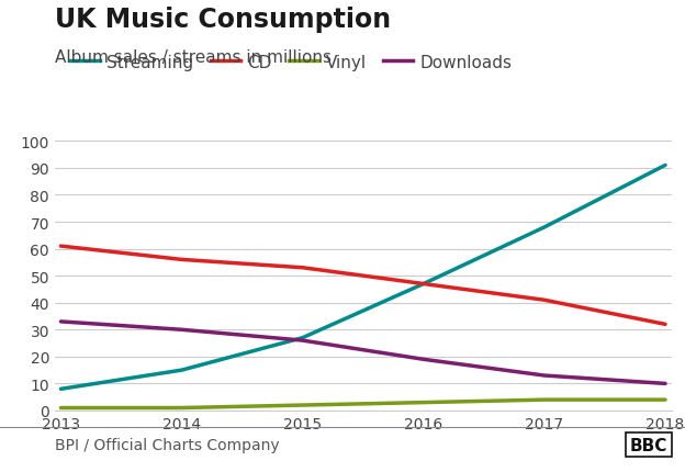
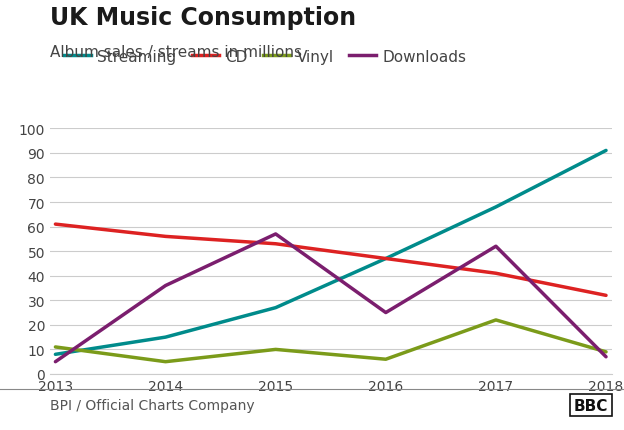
Vinyl/2013: 1 -> 11
Downloads/2013: 33 -> 5
Vinyl/2014: 1 -> 5
Downloads/2014: 30 -> 36
Vinyl/2015: 2 -> 10
Downloads/2015: 26 -> 57
Vinyl/2016: 3 -> 6
Downloads/2016: 19 -> 25
Vinyl/2017: 4 -> 22
Downloads/2017: 13 -> 52
Vinyl/2018: 4 -> 9
Downloads/2018: 10 -> 7
